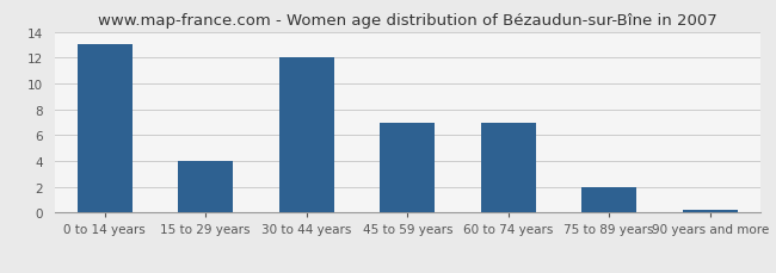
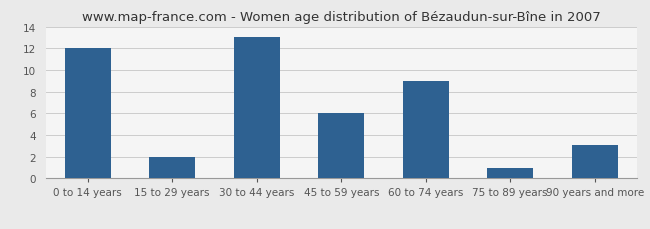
0 to 14 years: 13.0 -> 12.0
15 to 29 years: 4.0 -> 2.0
30 to 44 years: 12.0 -> 13.0
45 to 59 years: 7.0 -> 6.0
60 to 74 years: 7.0 -> 9.0
75 to 89 years: 2.0 -> 1.0
90 years and more: 0.2 -> 3.1
